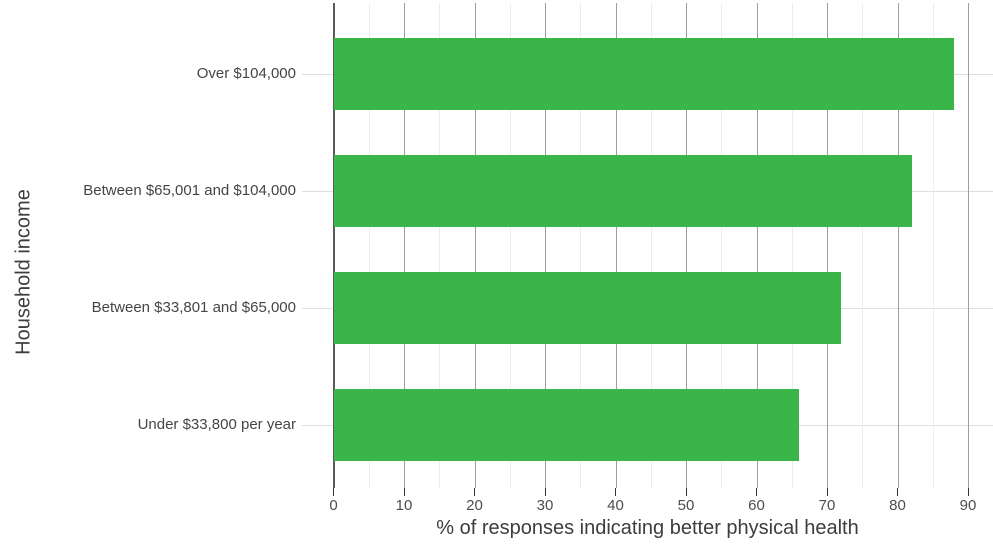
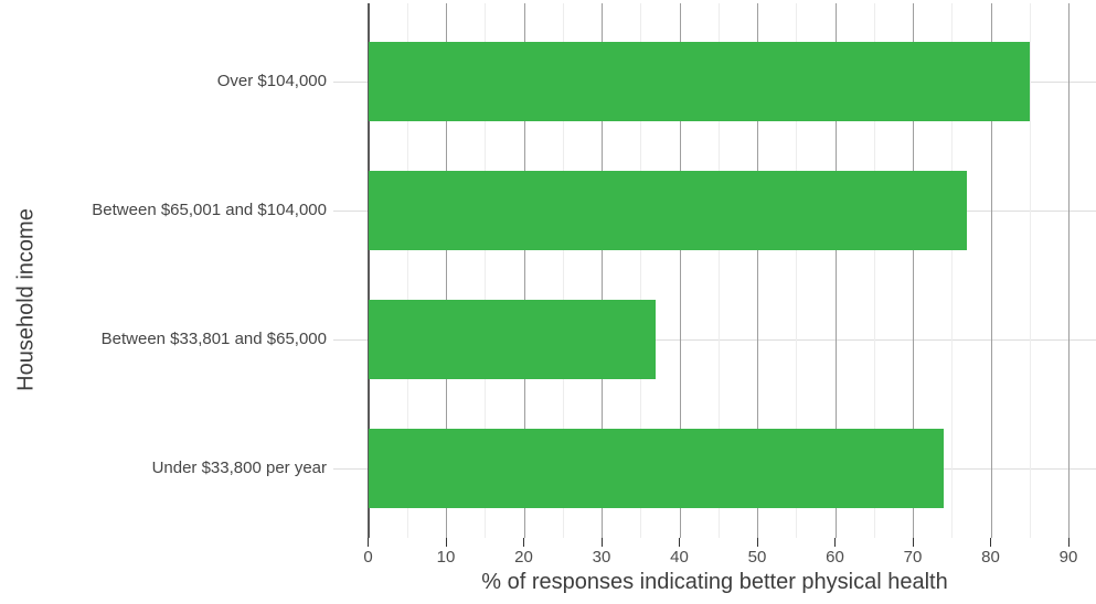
Over $104,000: 88 -> 85
Between $65,001 and $104,000: 82 -> 77
Between $33,801 and $65,000: 72 -> 37
Under $33,800 per year: 66 -> 74
